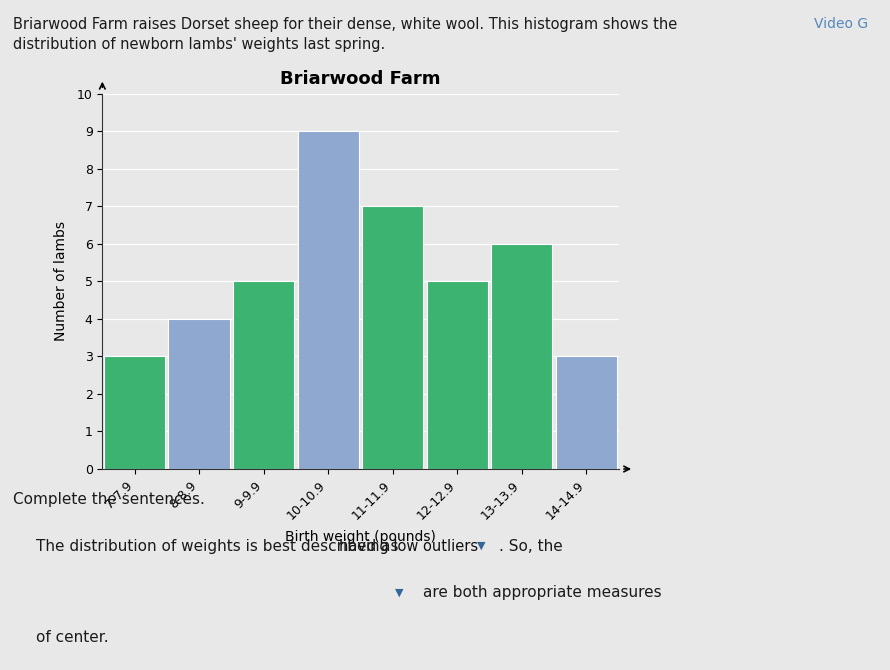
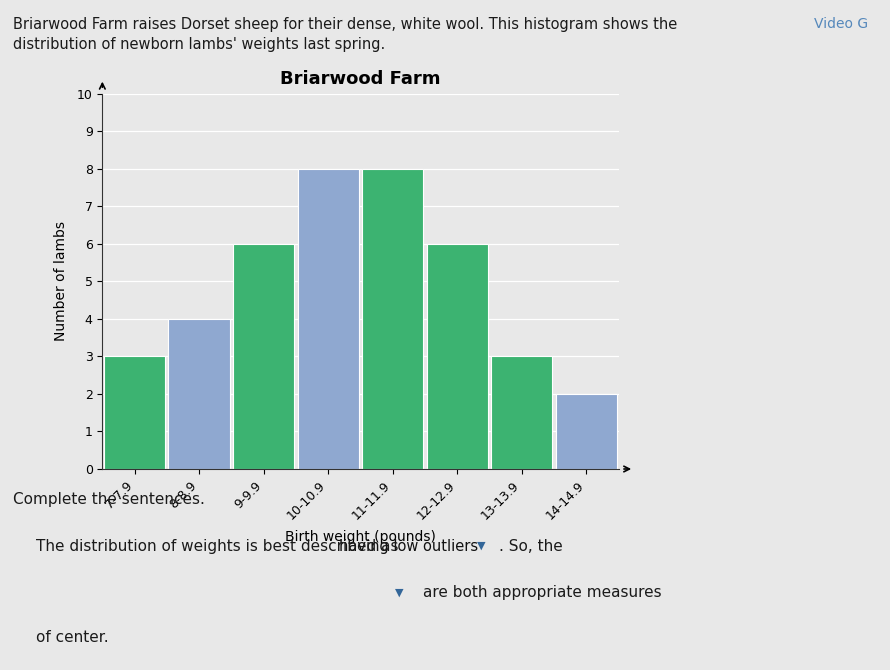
9-9.9: 5 -> 6
10-10.9: 9 -> 8
11-11.9: 7 -> 8
12-12.9: 5 -> 6
13-13.9: 6 -> 3
14-14.9: 3 -> 2
